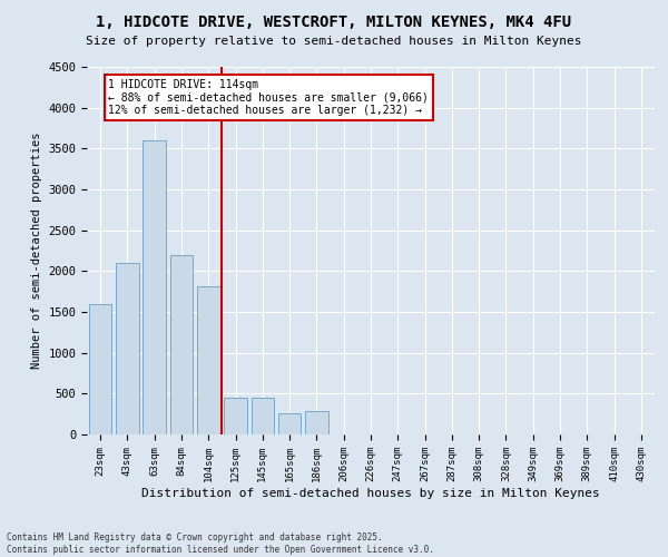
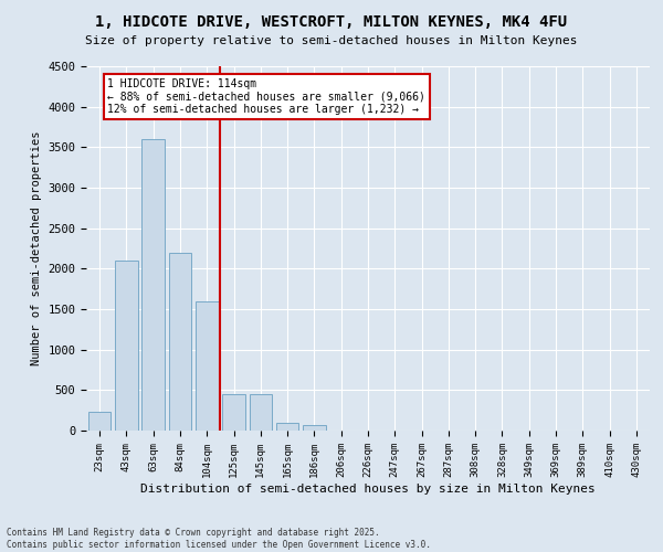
23sqm: 1600 -> 230
104sqm: 1820 -> 1600
165sqm: 260 -> 100
186sqm: 280 -> 70
